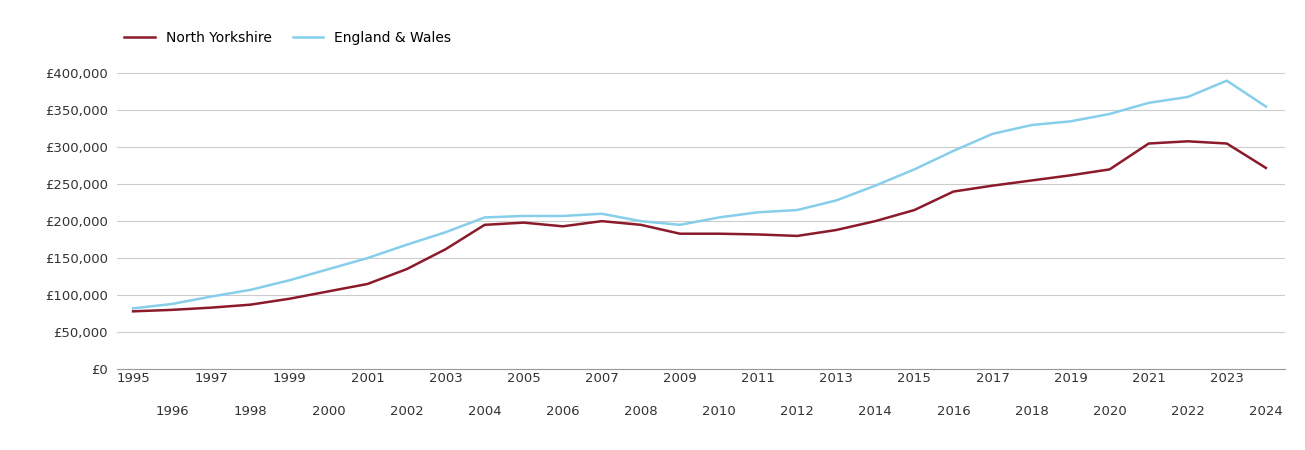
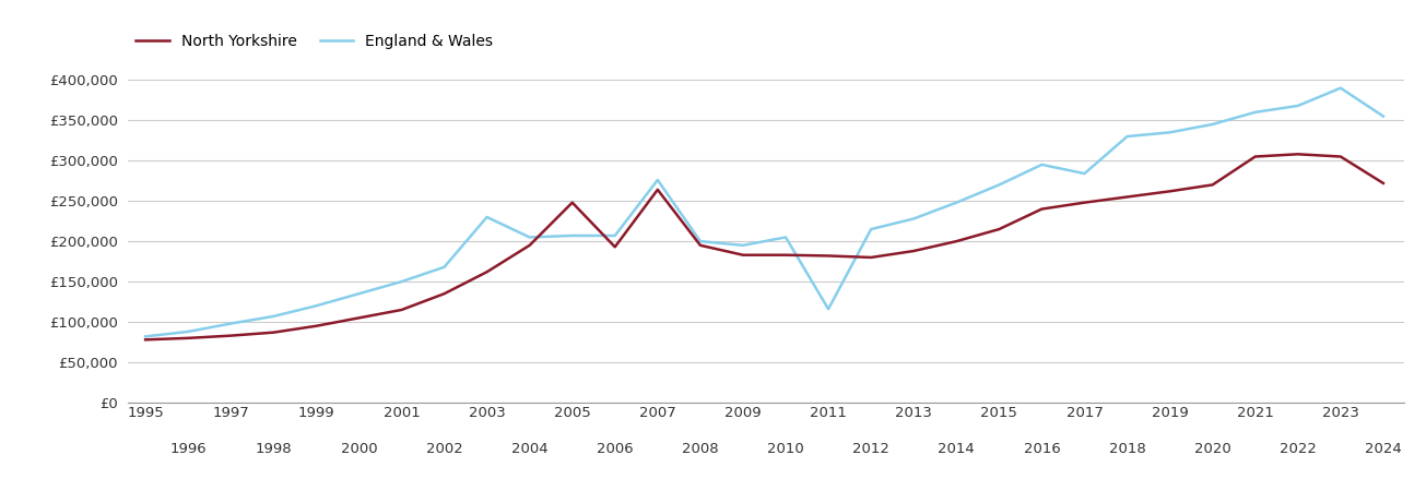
England & Wales/2003: £185,000 -> £230,000
North Yorkshire/2005: £198,000 -> £248,000
North Yorkshire/2007: £200,000 -> £264,000
England & Wales/2007: £210,000 -> £276,000
England & Wales/2011: £212,000 -> £116,000
England & Wales/2017: £318,000 -> £284,000
